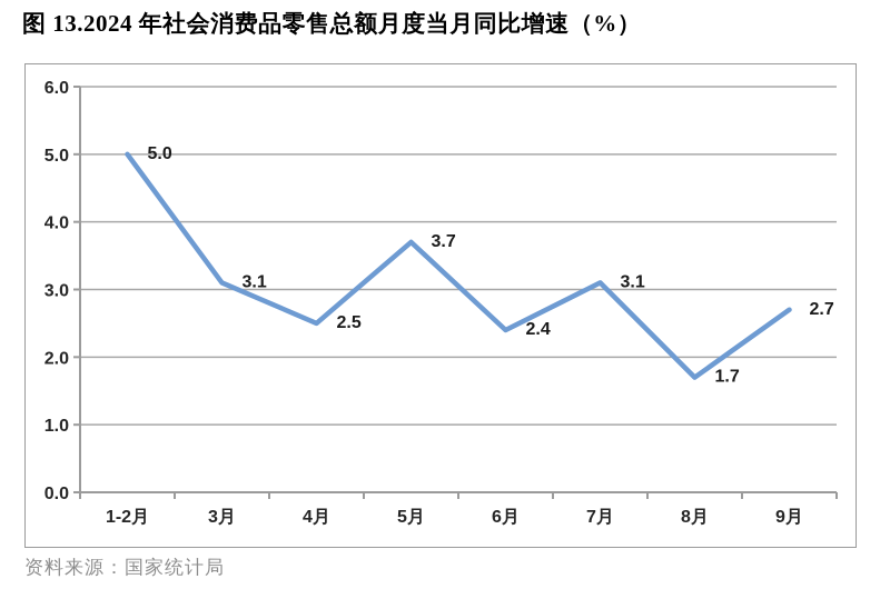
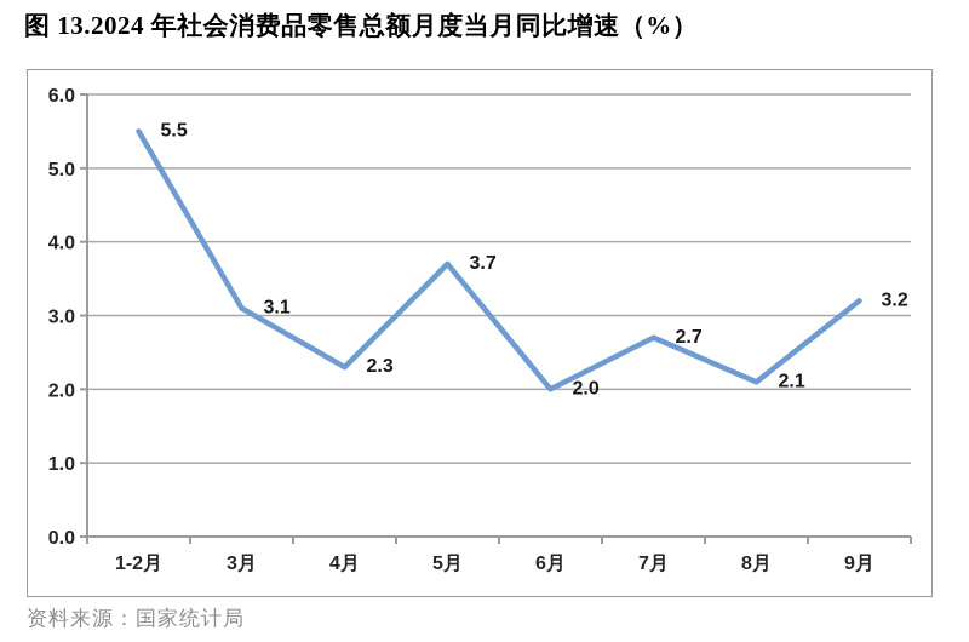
1-2月: 5.0 -> 5.5
4月: 2.5 -> 2.3
6月: 2.4 -> 2.0
7月: 3.1 -> 2.7
8月: 1.7 -> 2.1
9月: 2.7 -> 3.2
